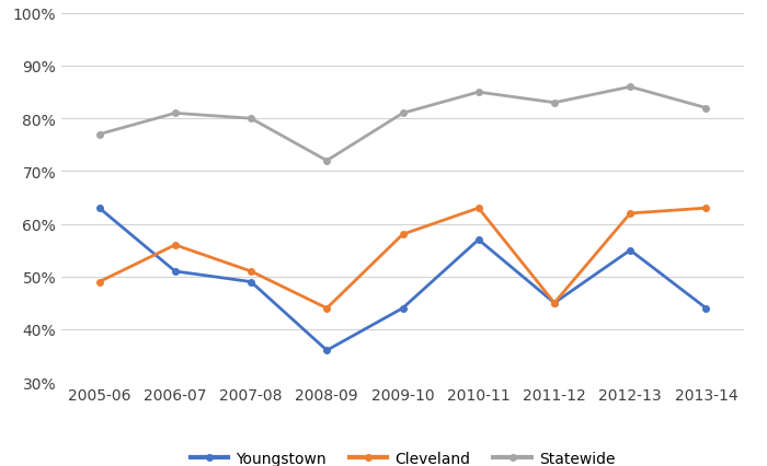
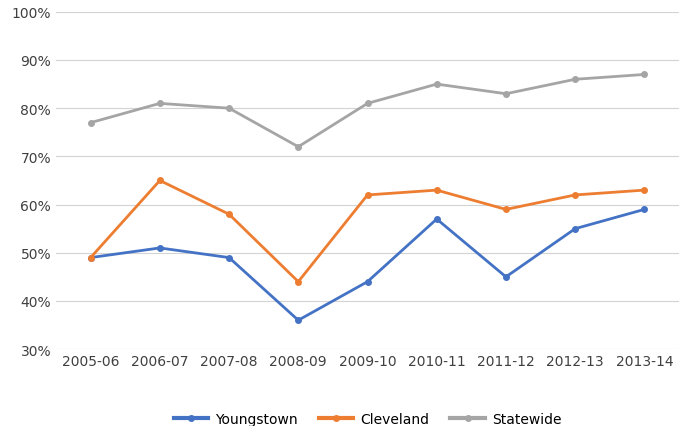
Youngstown/2005-06: 63% -> 49%
Cleveland/2006-07: 56% -> 65%
Cleveland/2007-08: 51% -> 58%
Cleveland/2009-10: 58% -> 62%
Cleveland/2011-12: 45% -> 59%
Youngstown/2013-14: 44% -> 59%
Statewide/2013-14: 82% -> 87%
